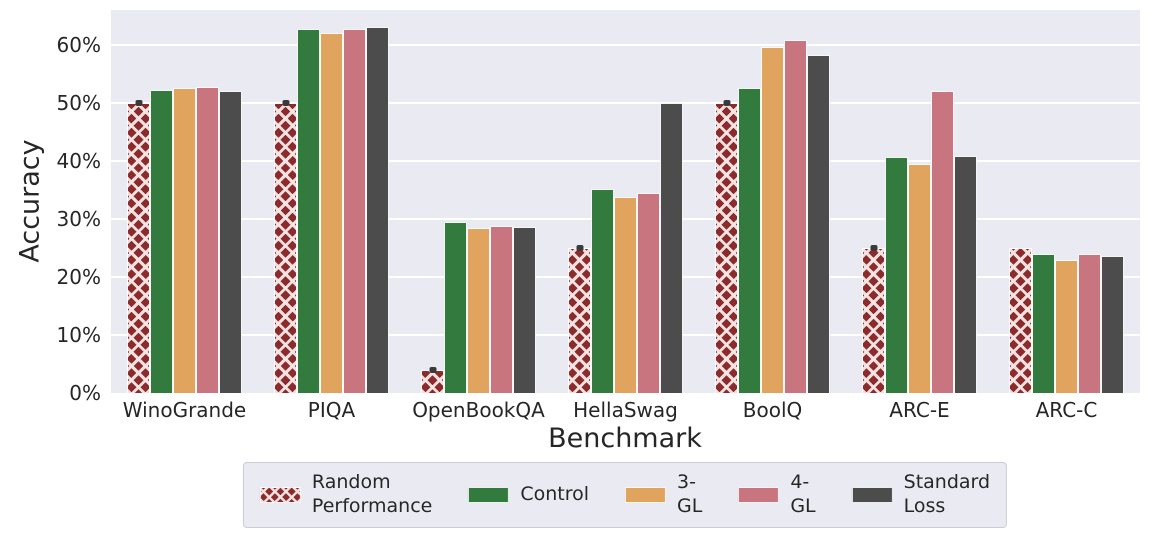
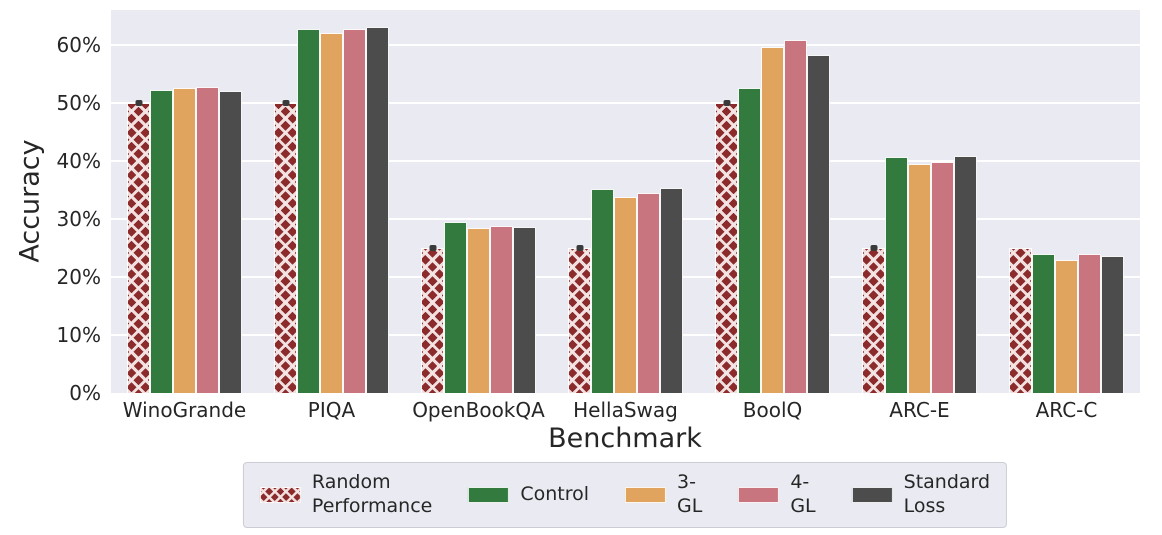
Random Performance/OpenBookQA: 4% -> 25%
Standard Loss/HellaSwag: 50% -> 35%
4-GL/ARC-E: 52% -> 40%
